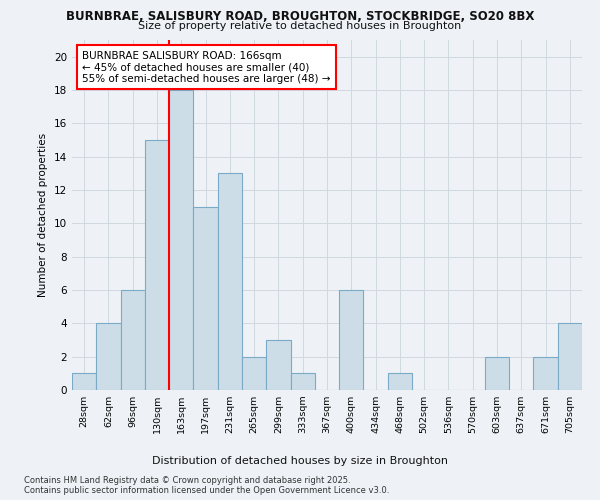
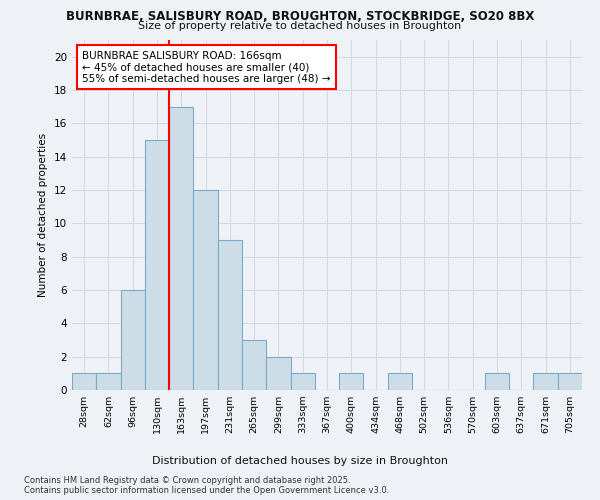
62sqm: 4 -> 1
163sqm: 18 -> 17
197sqm: 11 -> 12
231sqm: 13 -> 9
265sqm: 2 -> 3
299sqm: 3 -> 2
400sqm: 6 -> 1
603sqm: 2 -> 1
671sqm: 2 -> 1
705sqm: 4 -> 1
